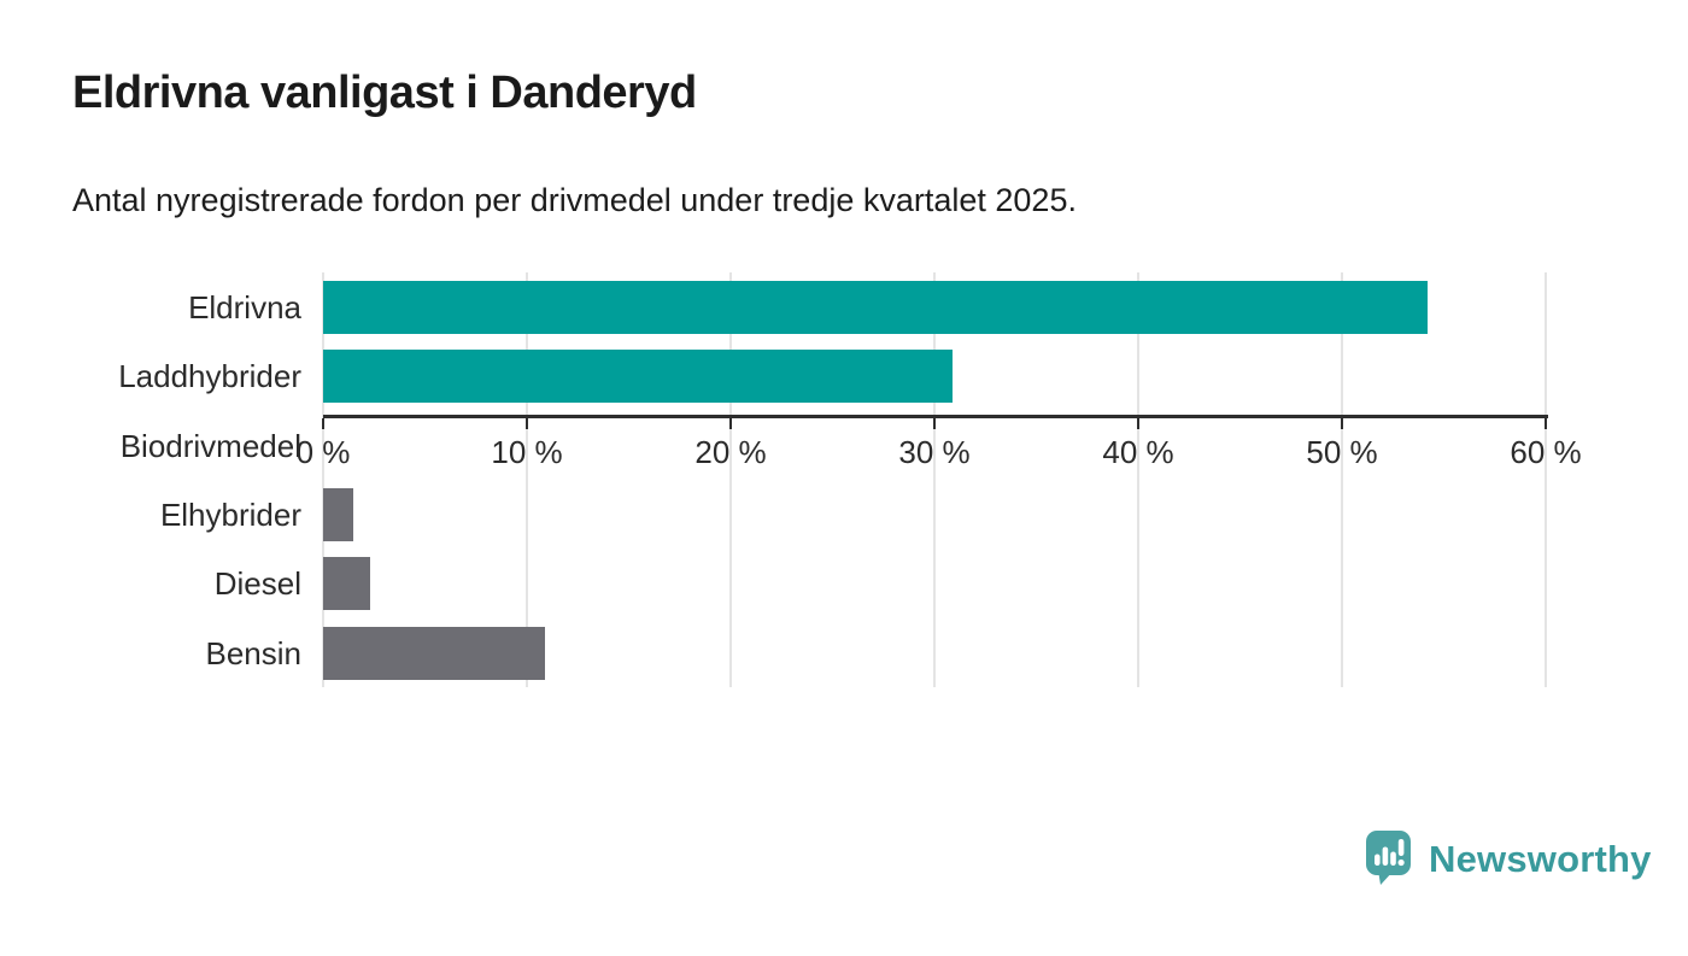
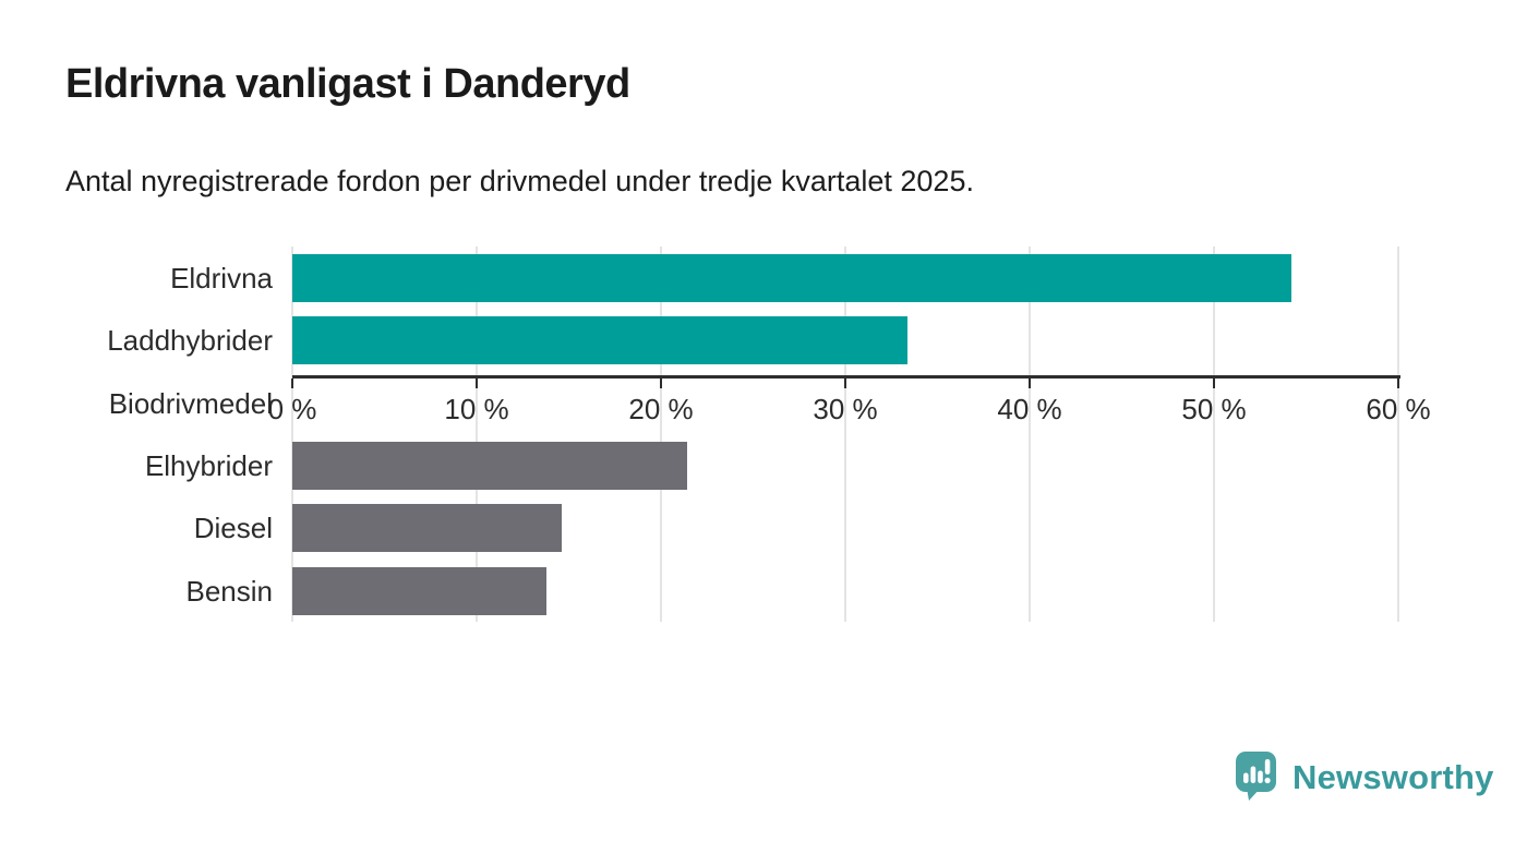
Laddhybrider: 30.9% -> 33.4%
Elhybrider: 1.5% -> 21.4%
Diesel: 2.3% -> 14.6%
Bensin: 10.9% -> 13.8%
